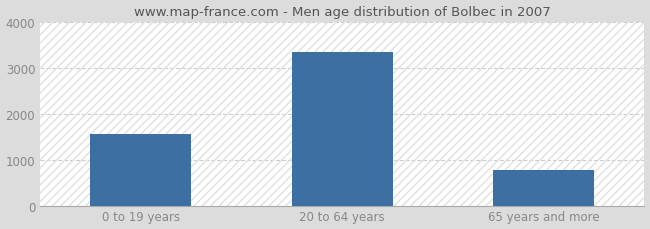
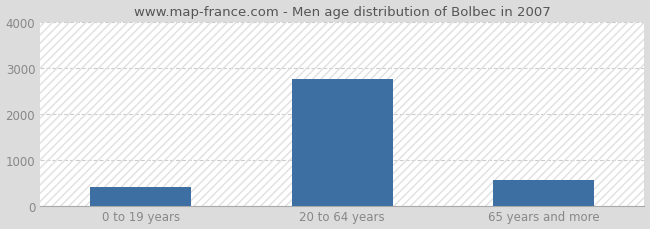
0 to 19 years: 1550 -> 400
20 to 64 years: 3340 -> 2750
65 years and more: 780 -> 550
